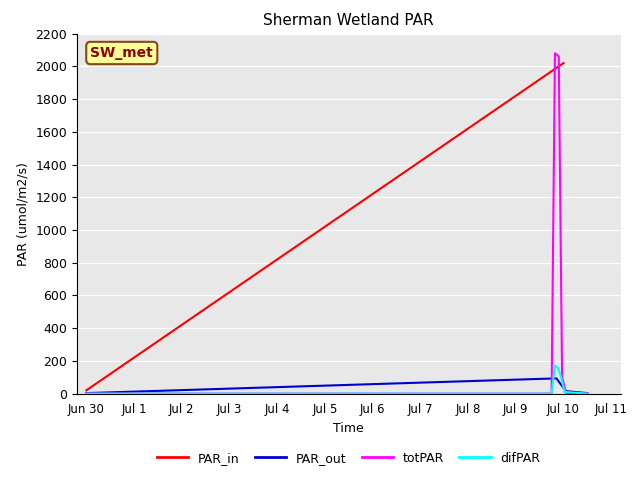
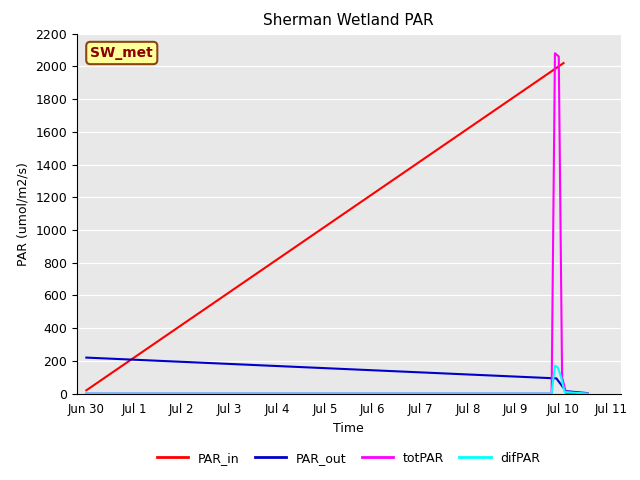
PAR_out/Jun 30: 0 -> 220
